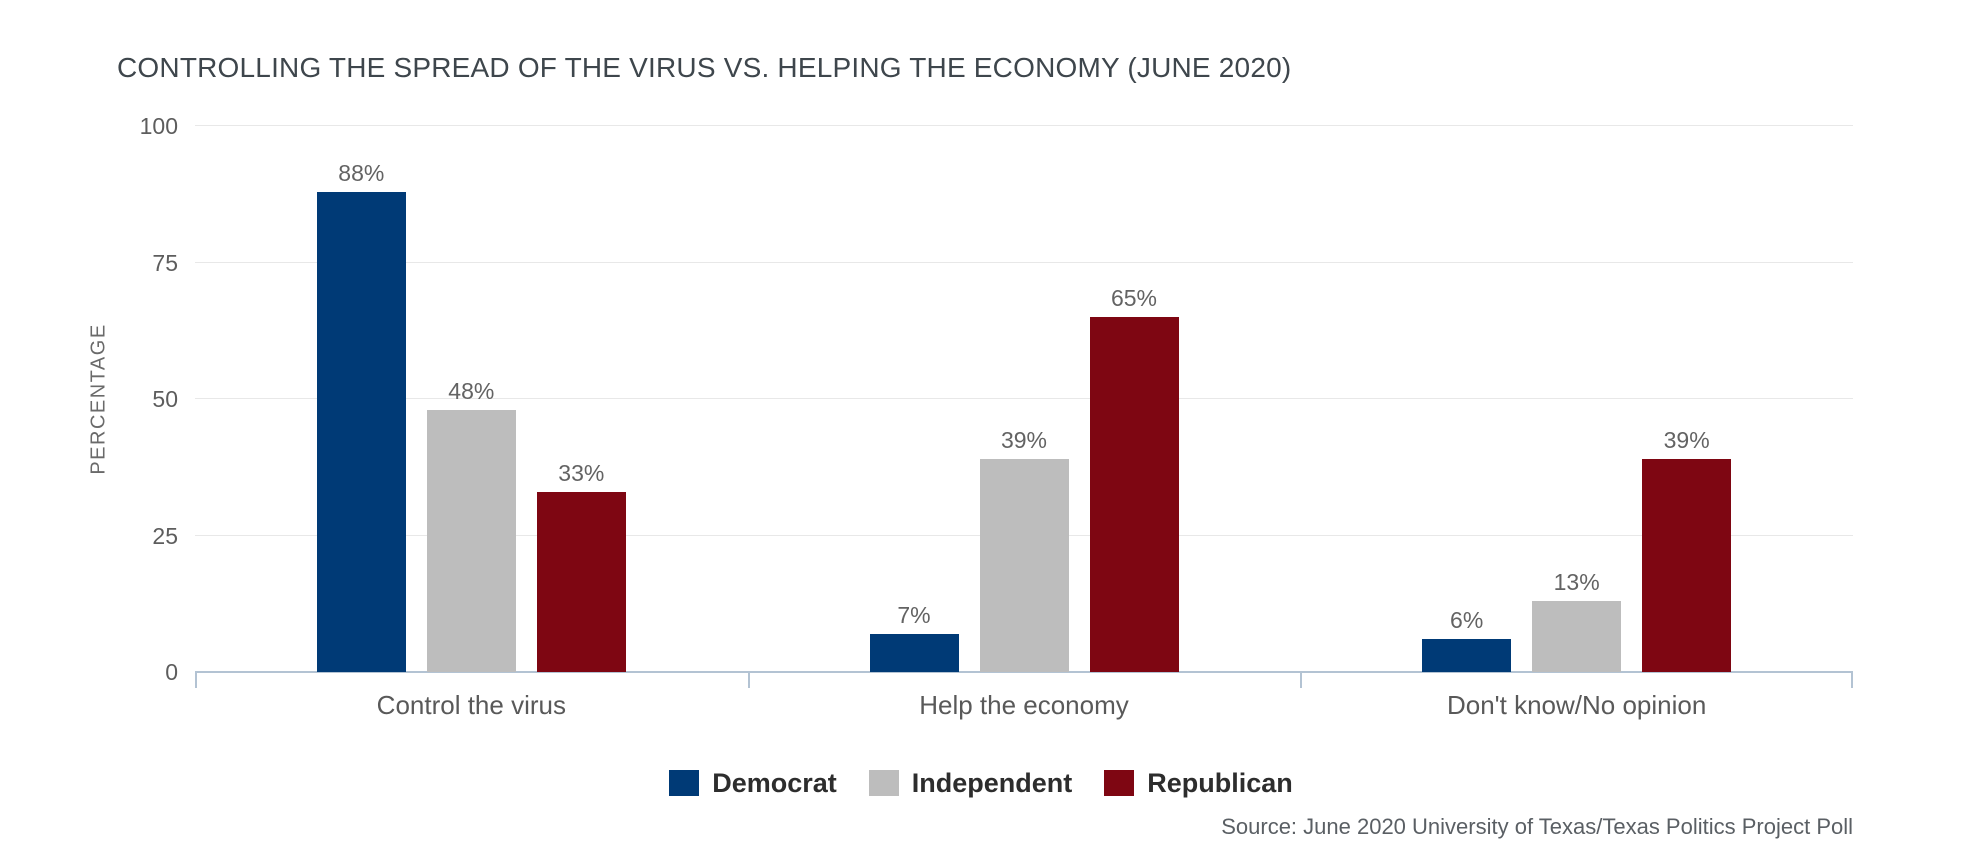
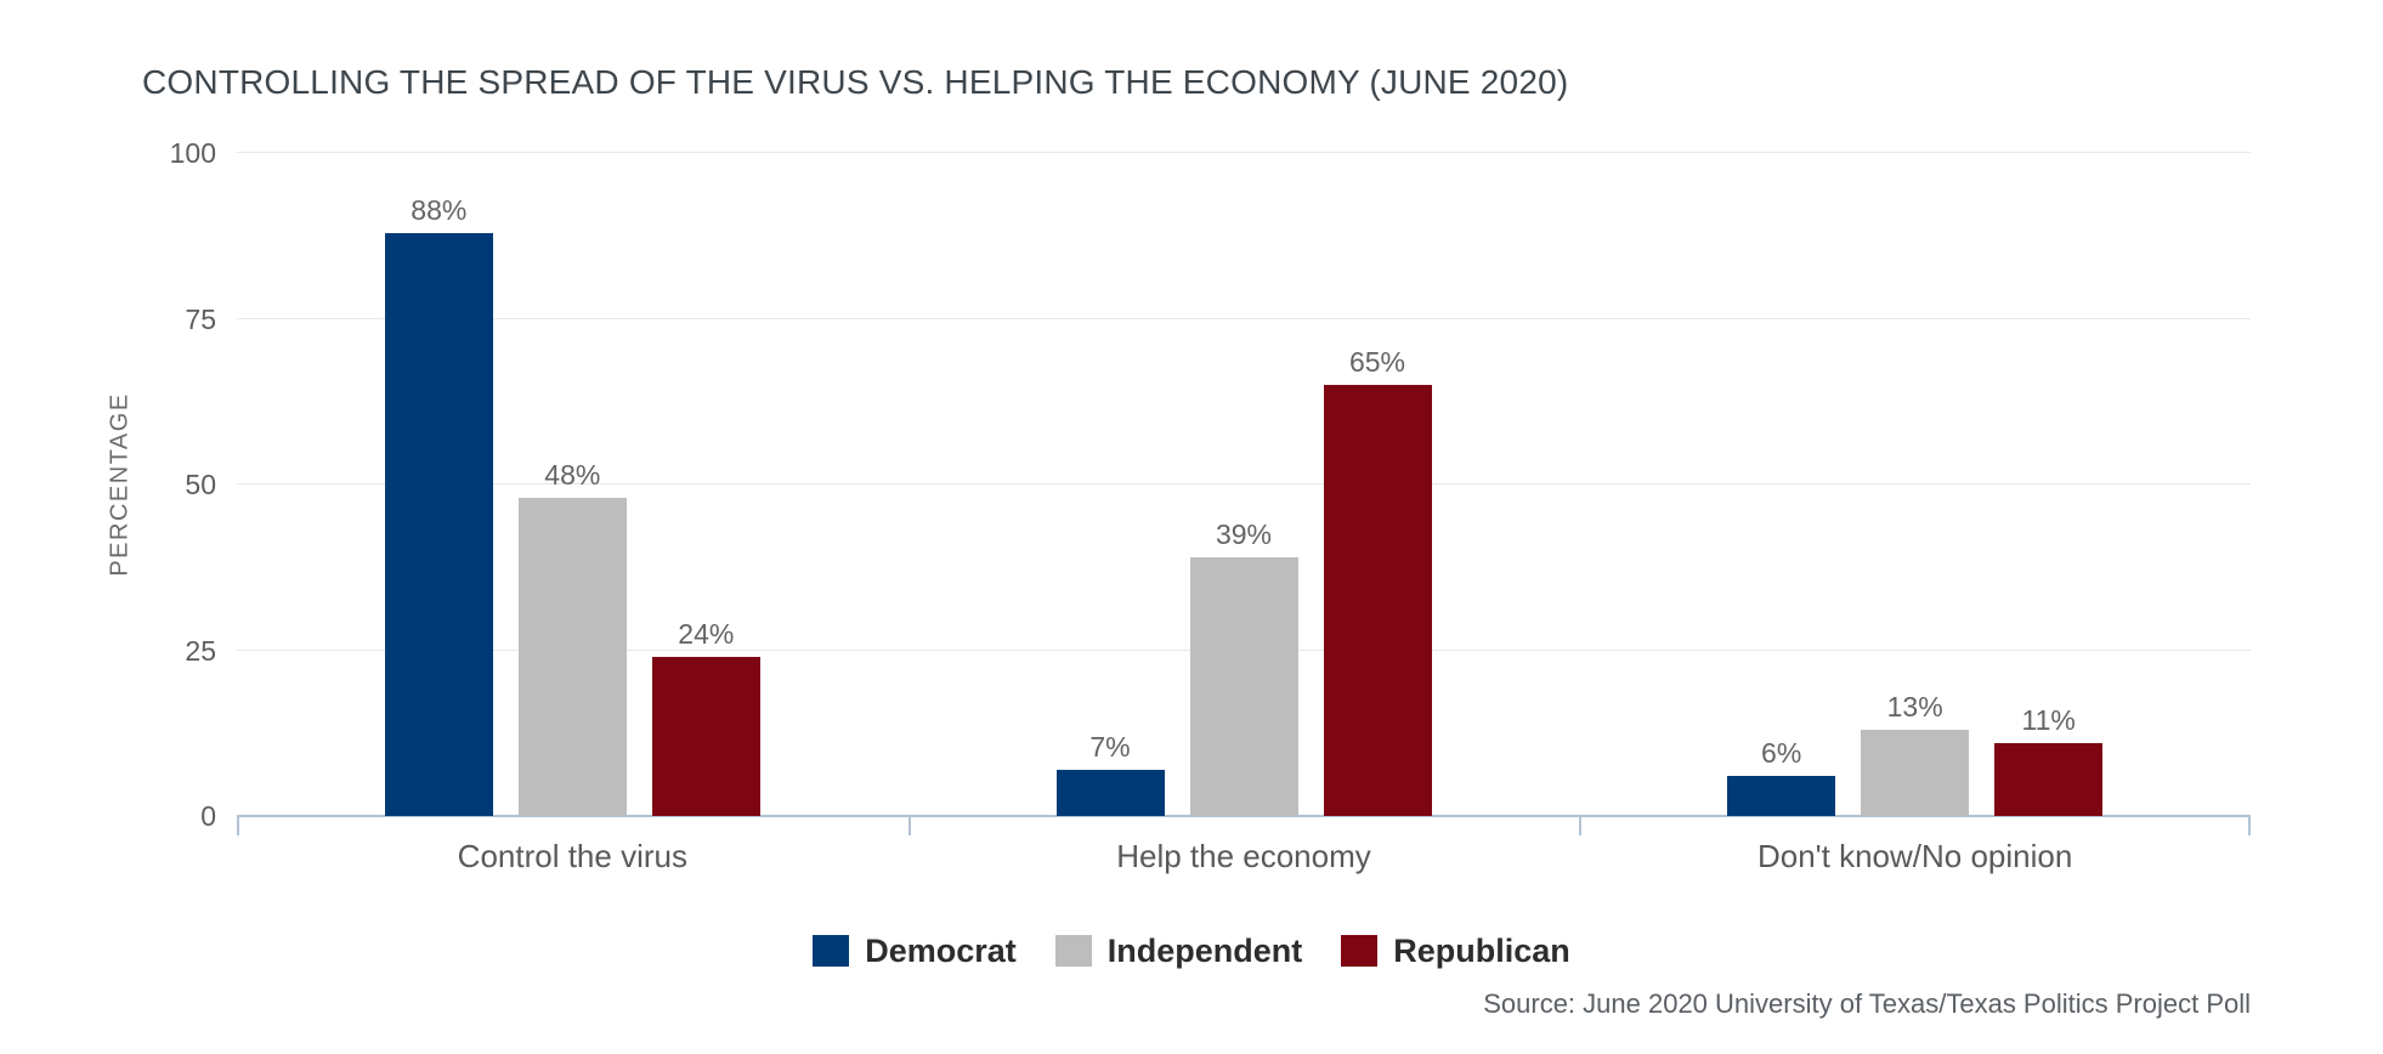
Republican/Control the virus: 33% -> 24%
Republican/Don't know/No opinion: 39% -> 11%
